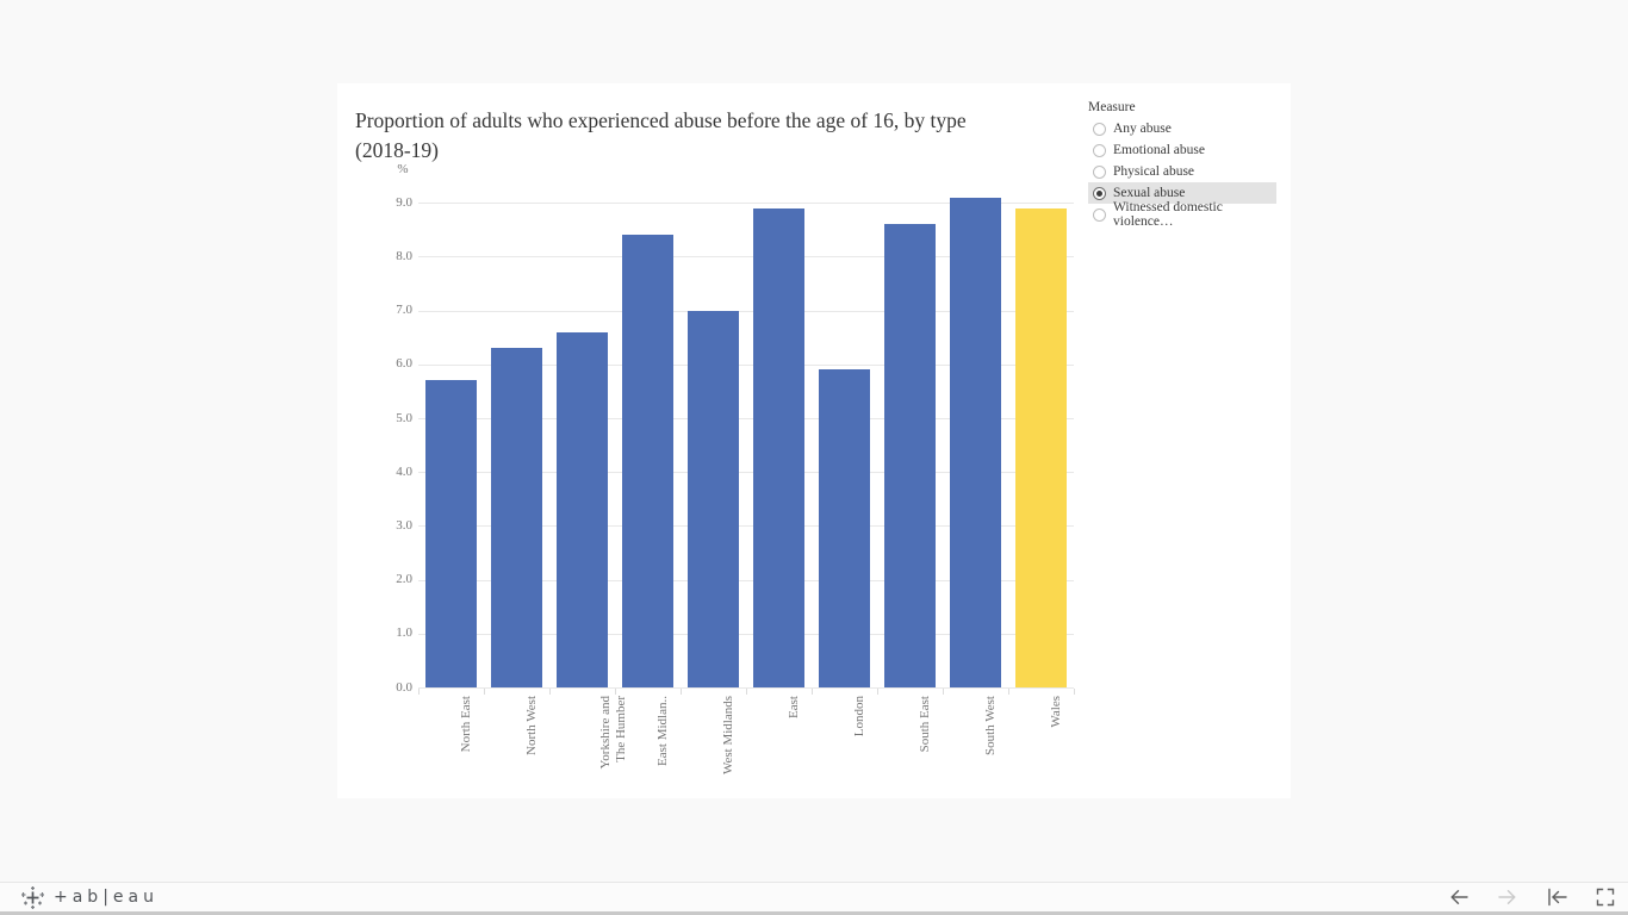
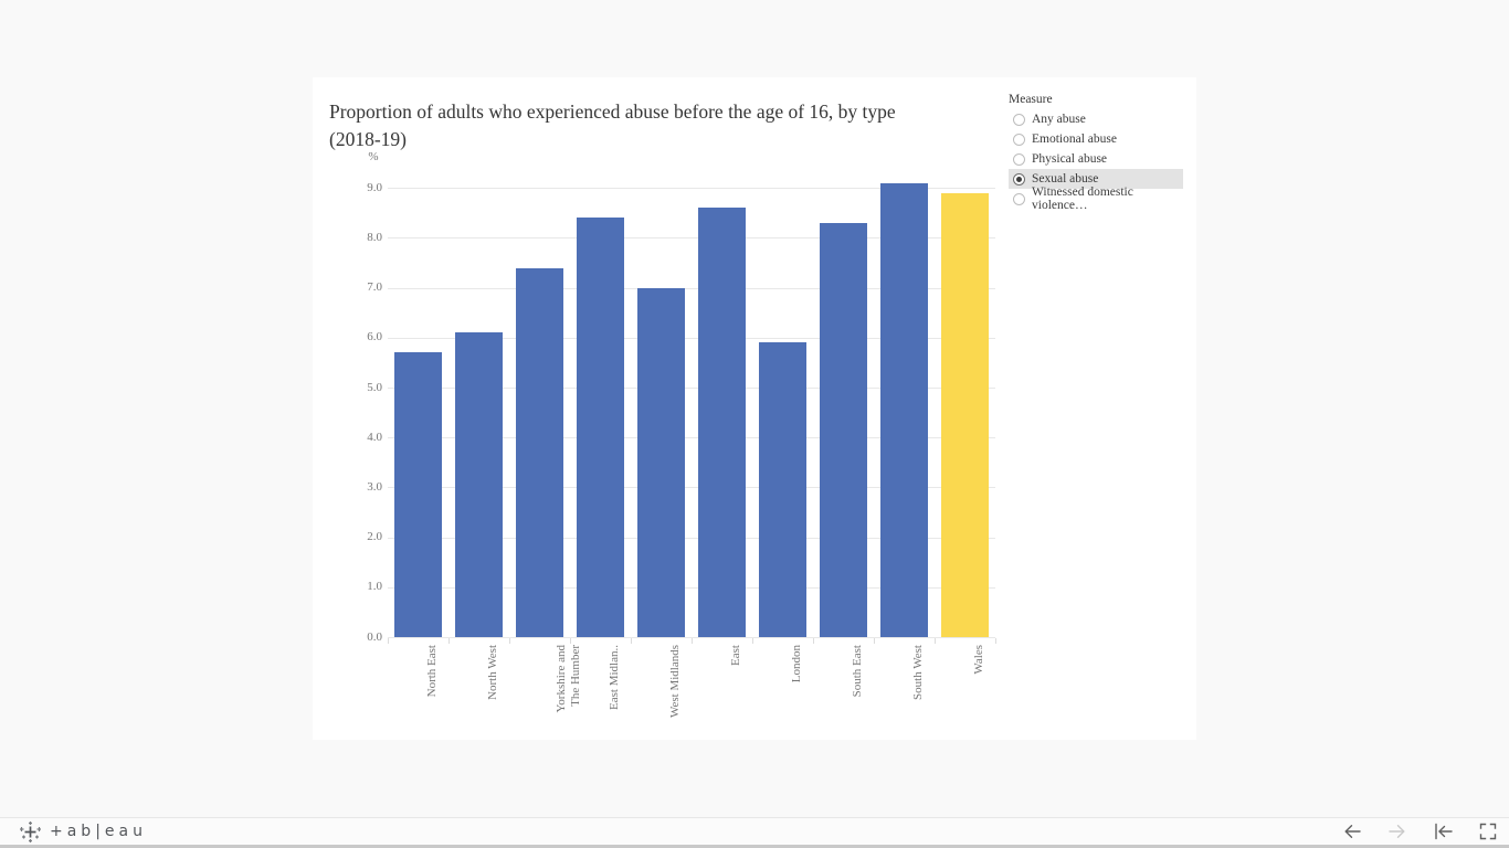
North West: 6.3 -> 6.1
Yorkshire and The Humber: 6.6 -> 7.4
East: 8.9 -> 8.6
South East: 8.6 -> 8.3
